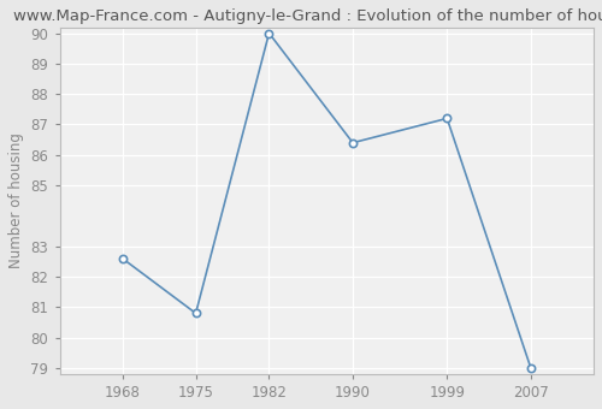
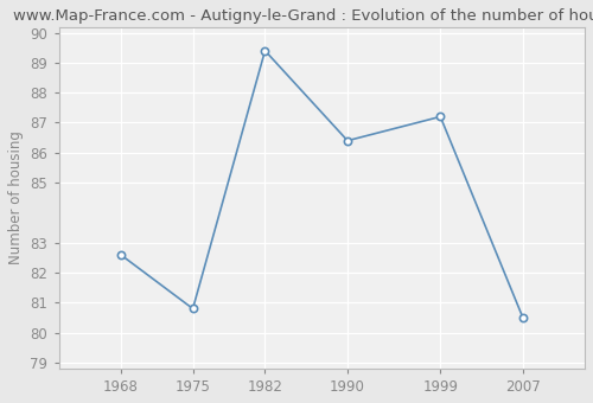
1982: 90.0 -> 89.4
2007: 79.0 -> 80.5
